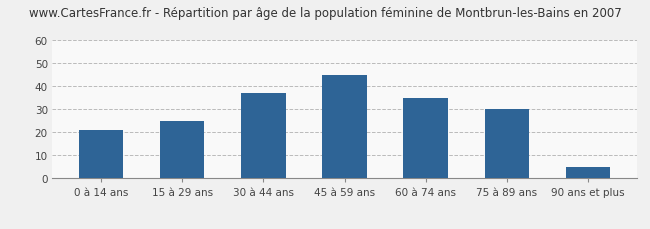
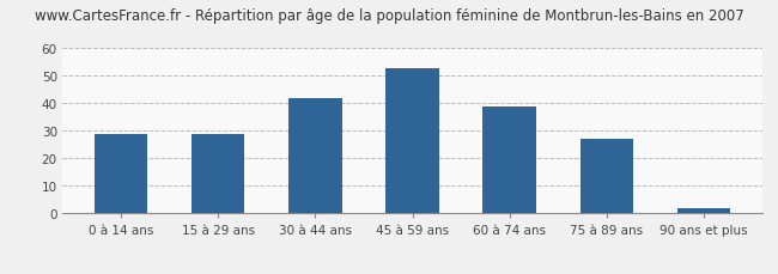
0 à 14 ans: 21 -> 29
15 à 29 ans: 25 -> 29
30 à 44 ans: 37 -> 42
45 à 59 ans: 45 -> 53
60 à 74 ans: 35 -> 39
75 à 89 ans: 30 -> 27
90 ans et plus: 5 -> 2
